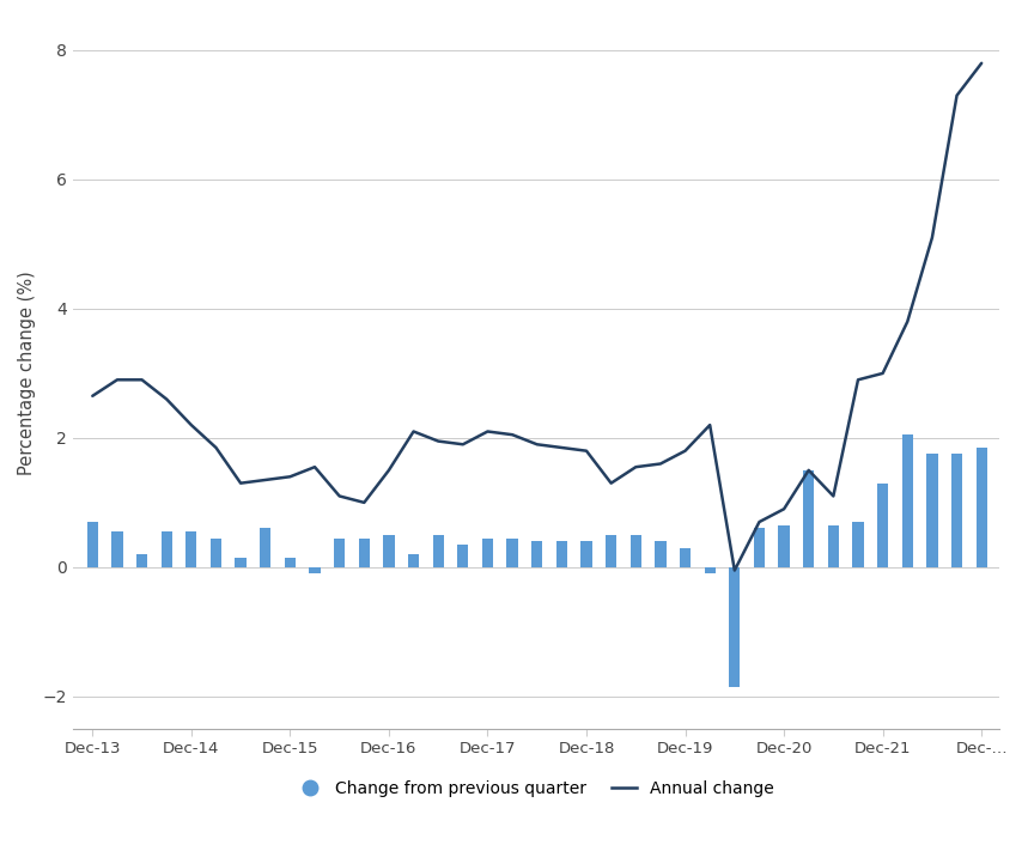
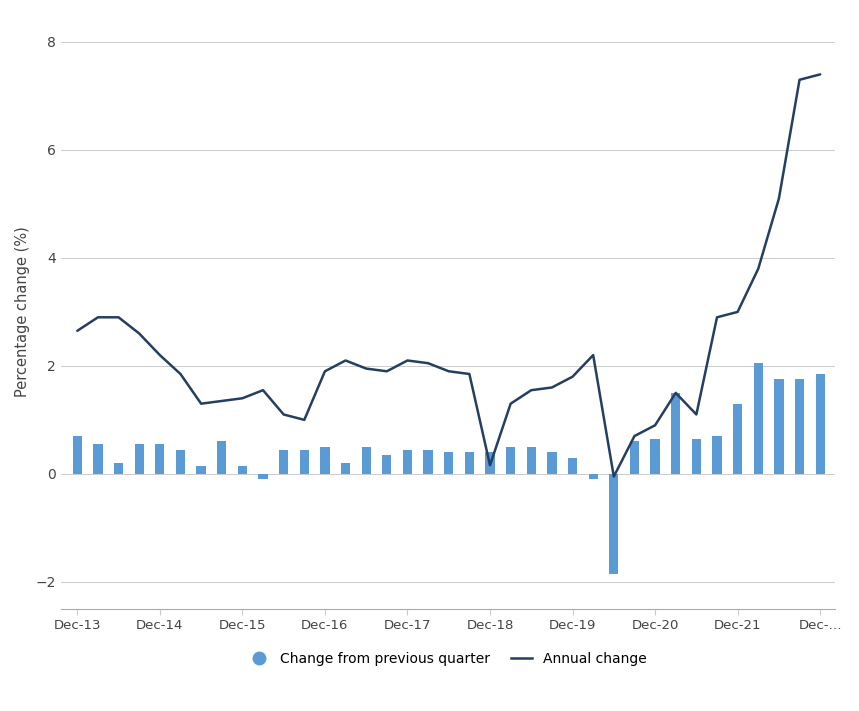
Annual change/Dec-16: 1.50 -> 1.90
Annual change/Dec-18: 1.80 -> 0.16
Annual change/Dec-…: 7.80 -> 7.40
